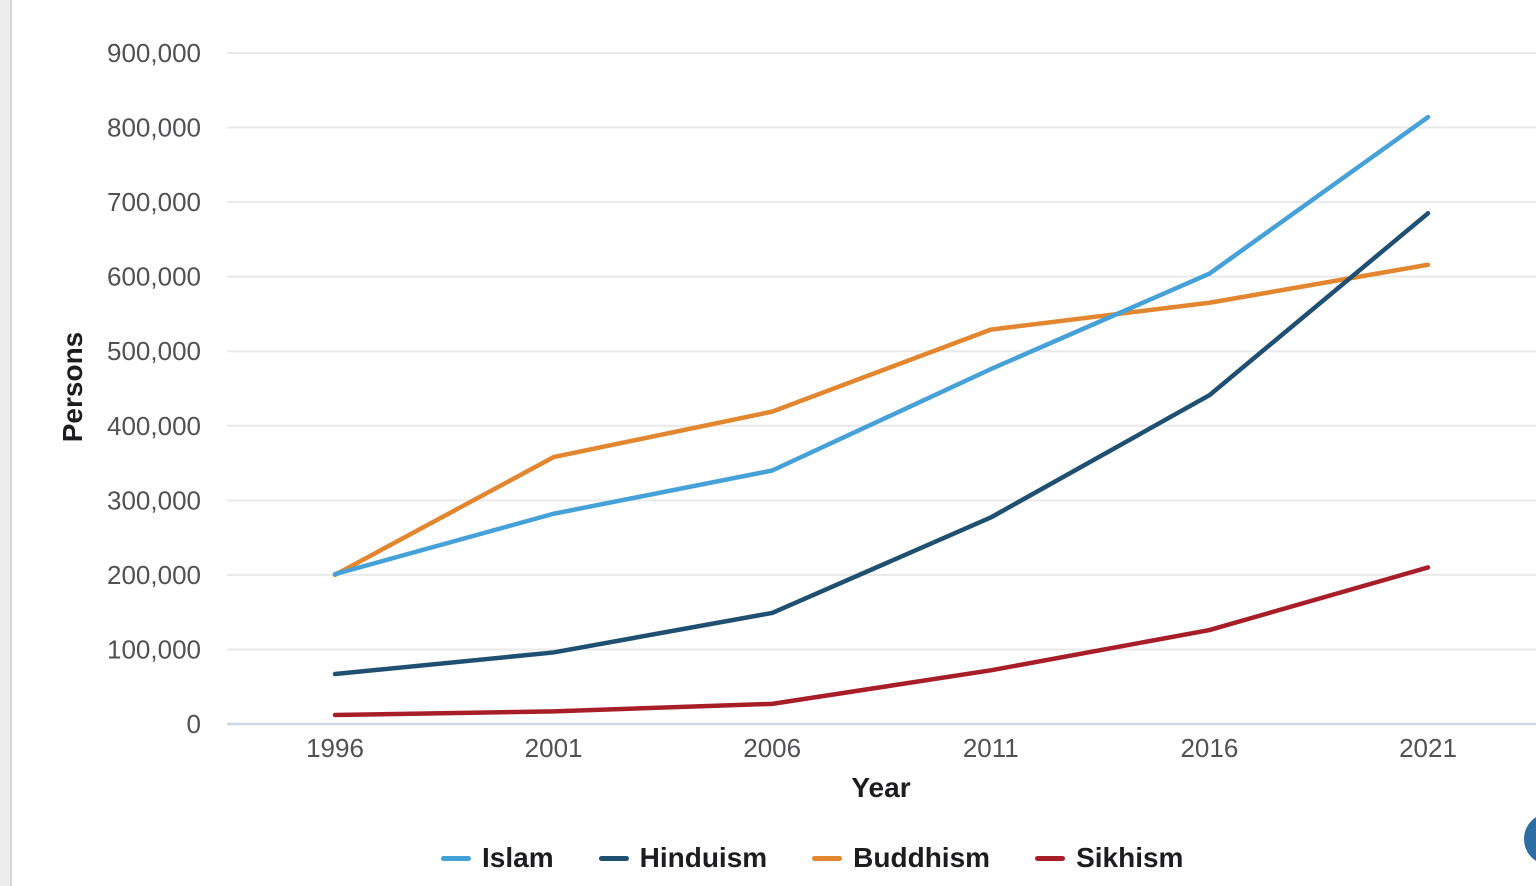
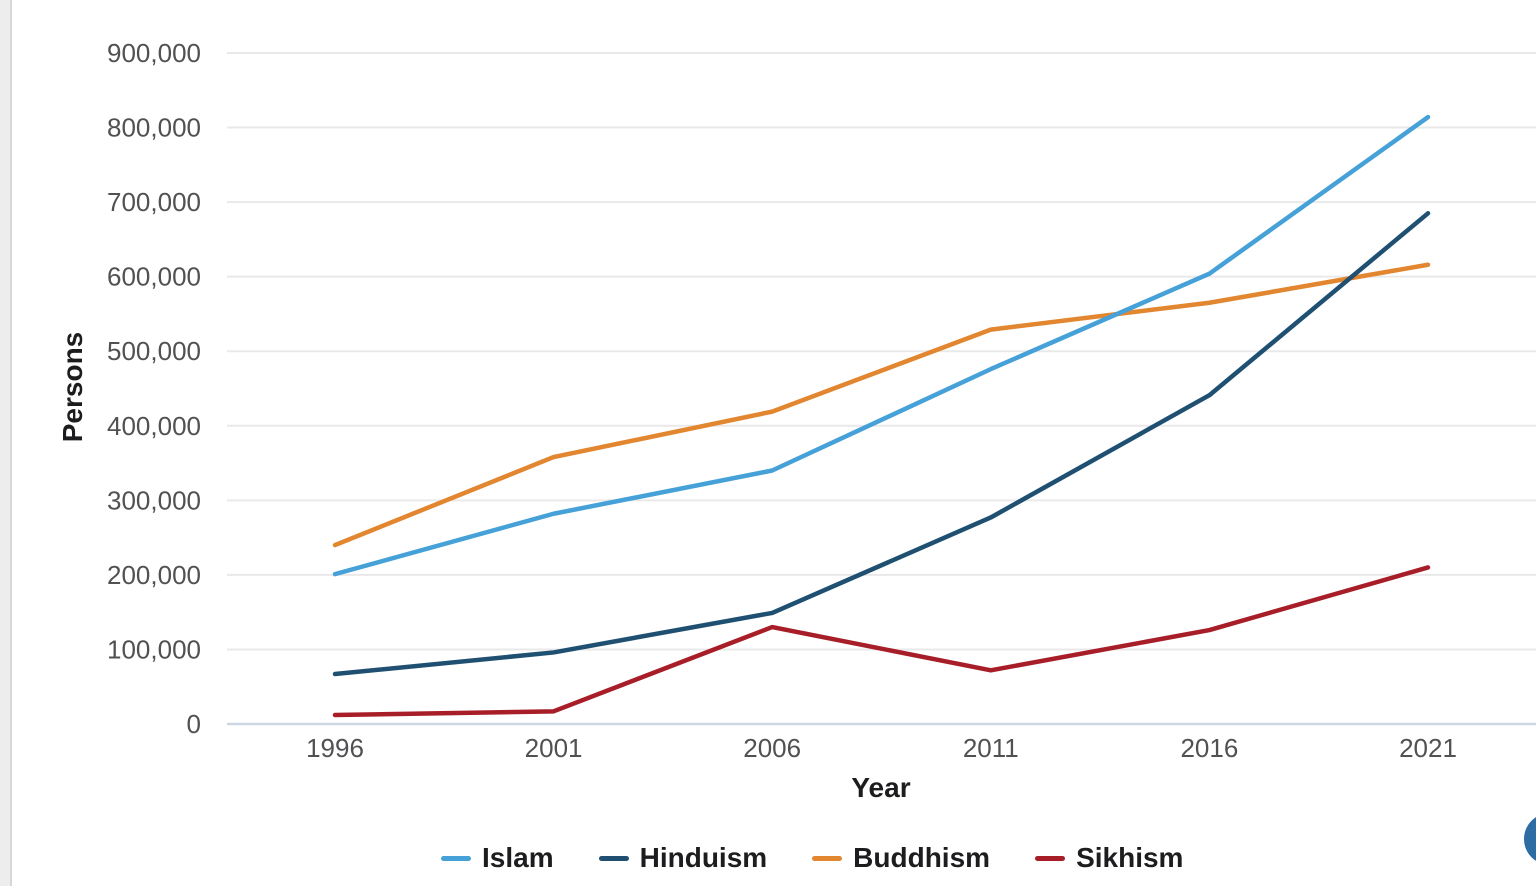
Buddhism/1996: 200000 -> 240000
Sikhism/2006: 30000 -> 130000
